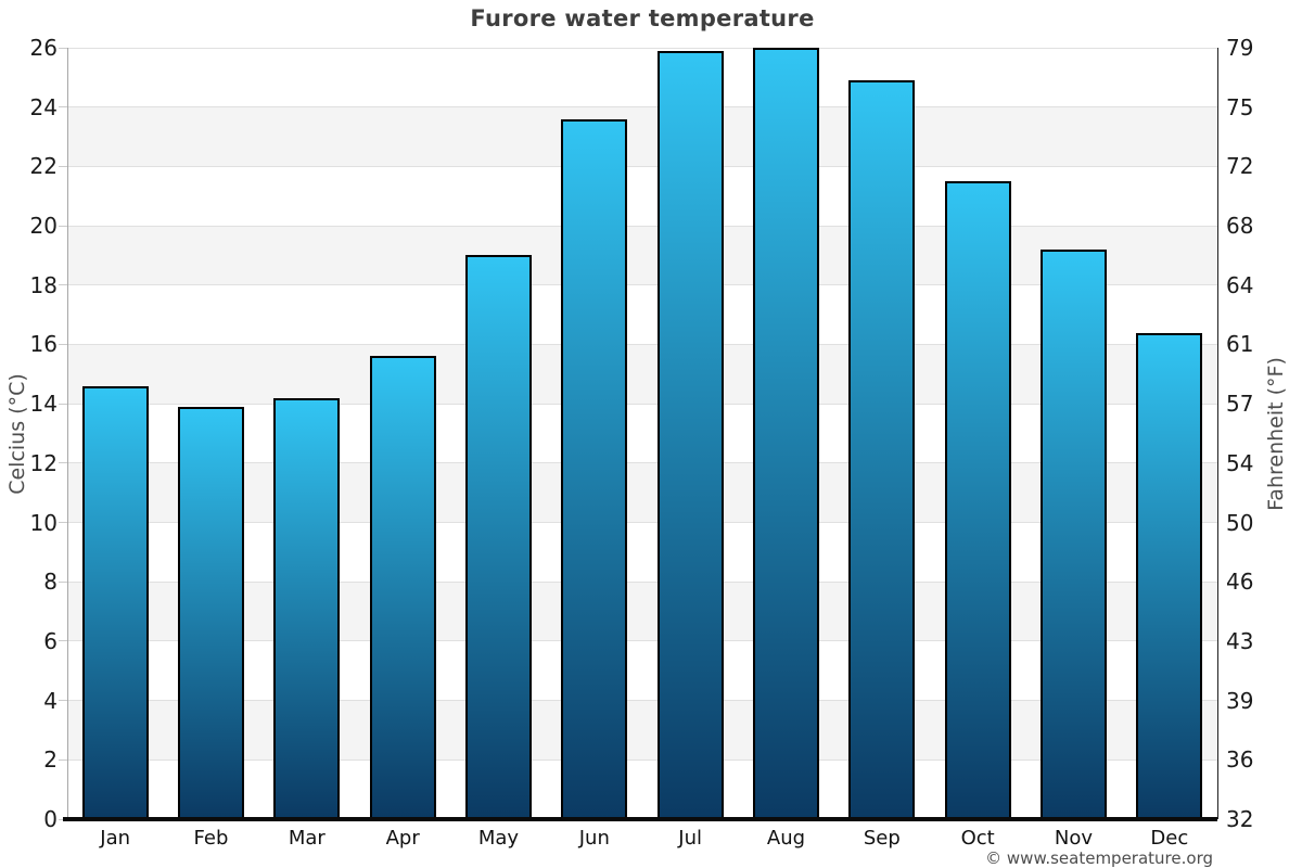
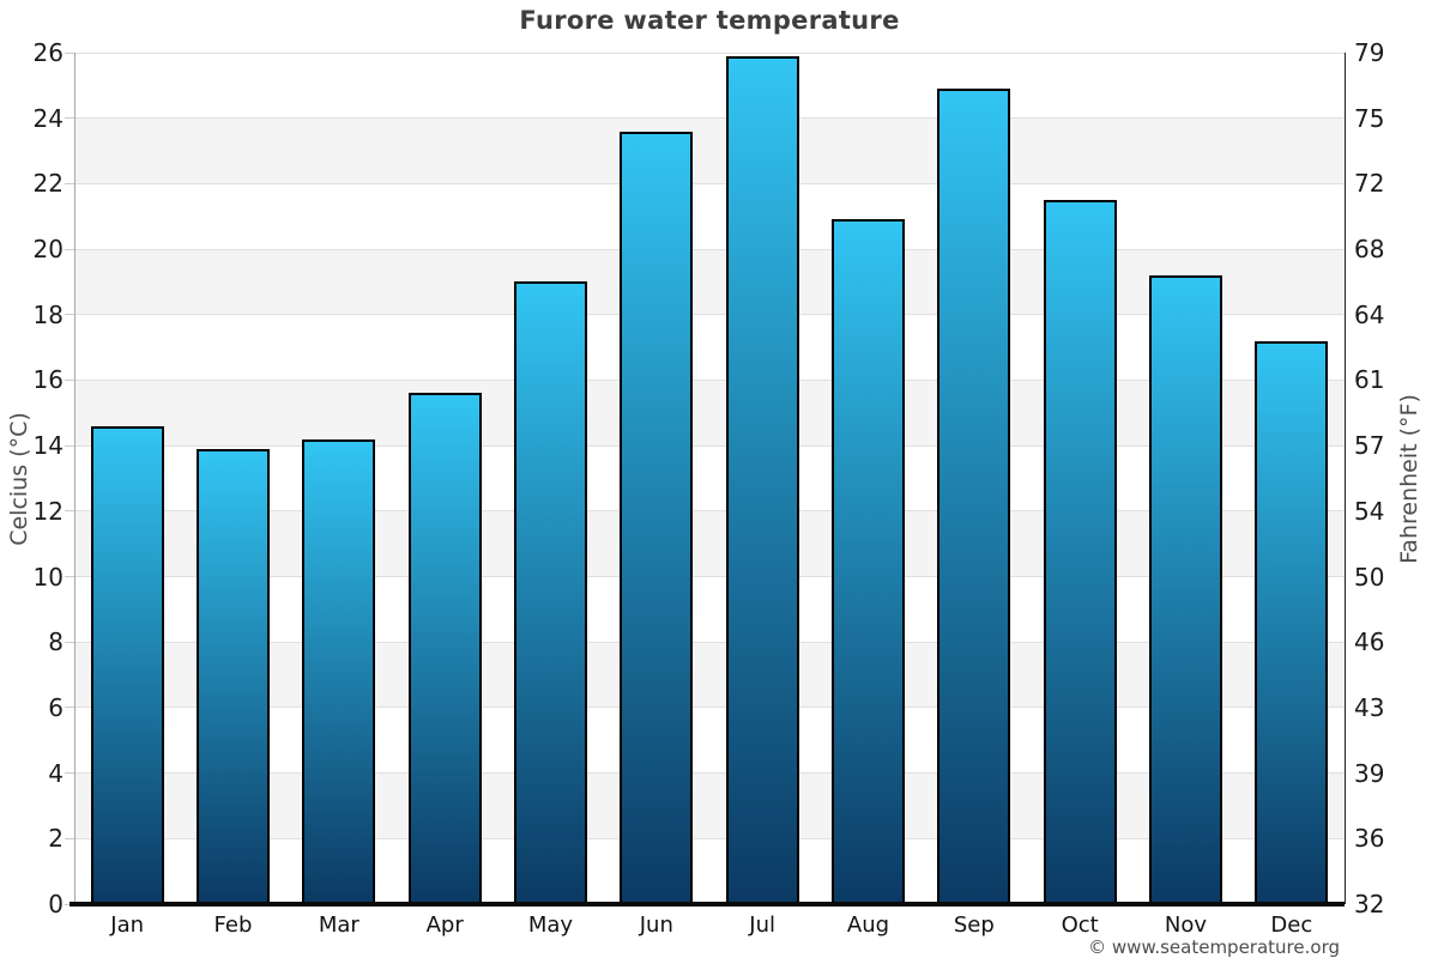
Aug: 26.0 -> 20.9
Dec: 16.4 -> 17.2
